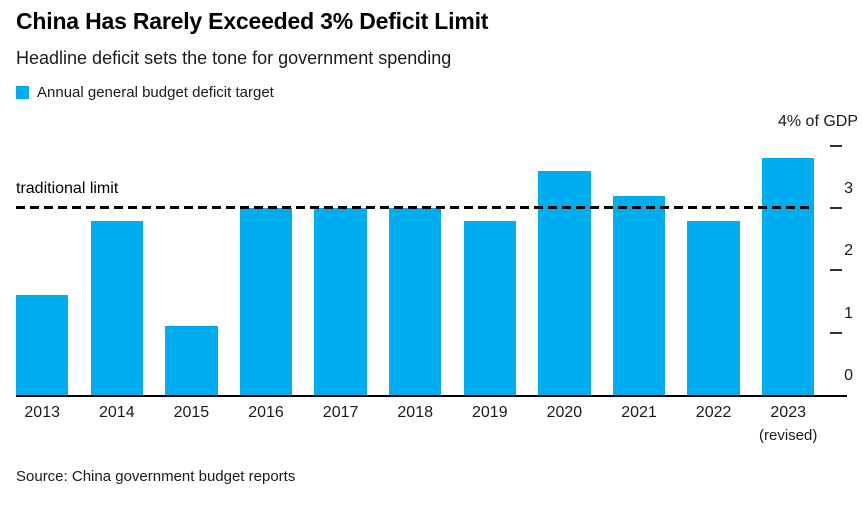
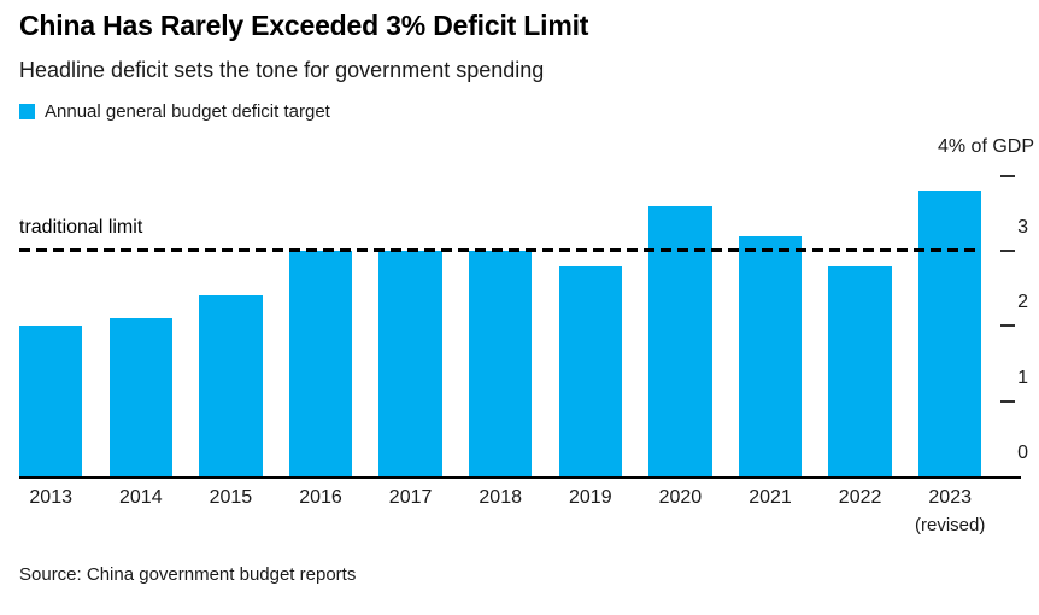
2013: 1.6 -> 2.0
2014: 2.8 -> 2.1
2015: 1.1 -> 2.4
